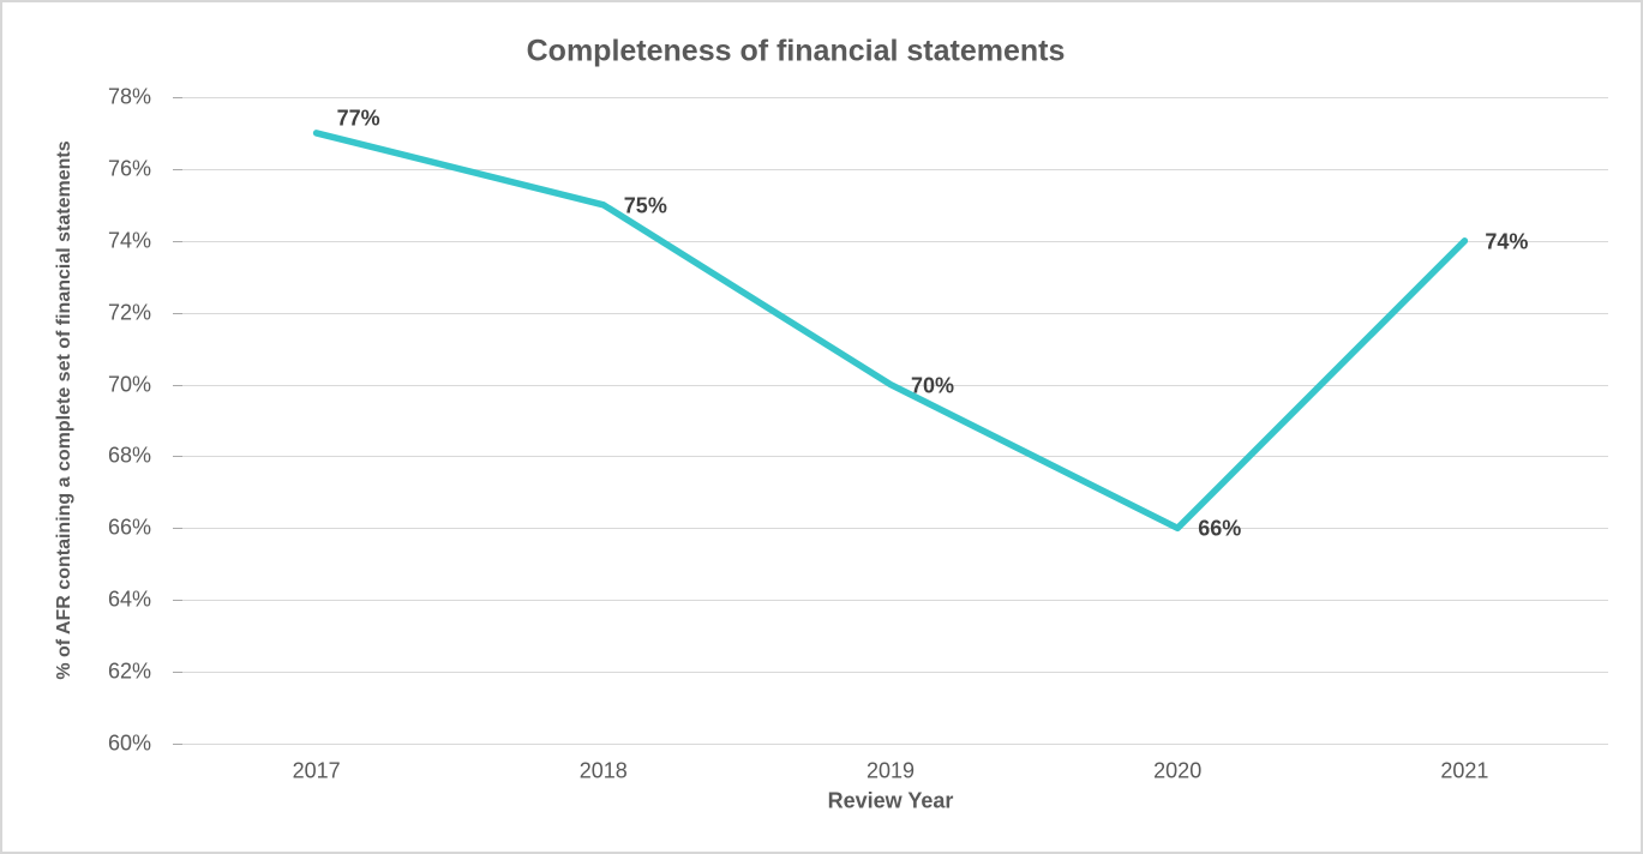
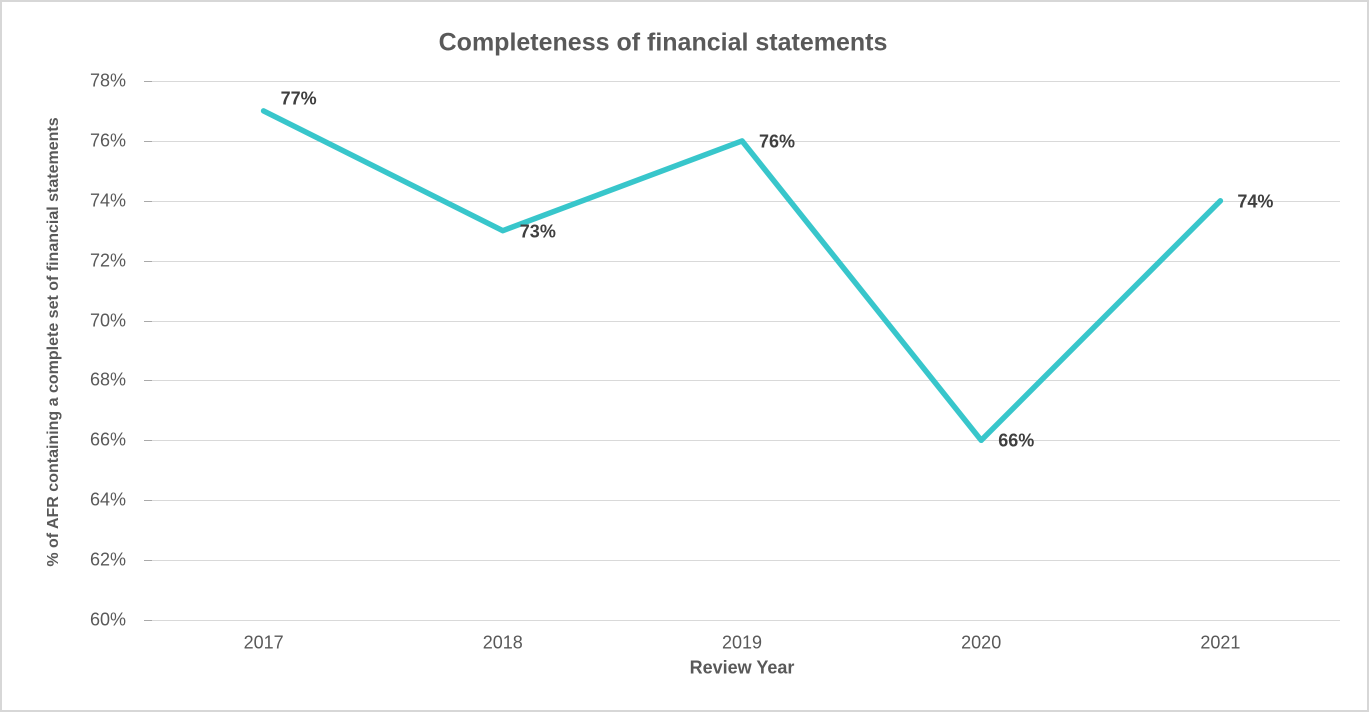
2018: 75% -> 73%
2019: 70% -> 76%
